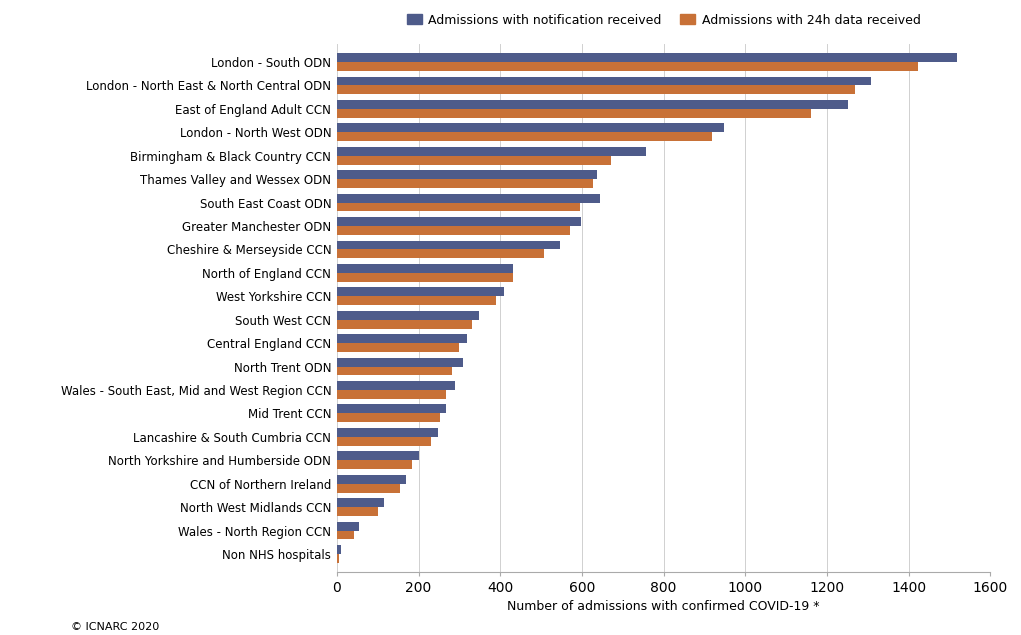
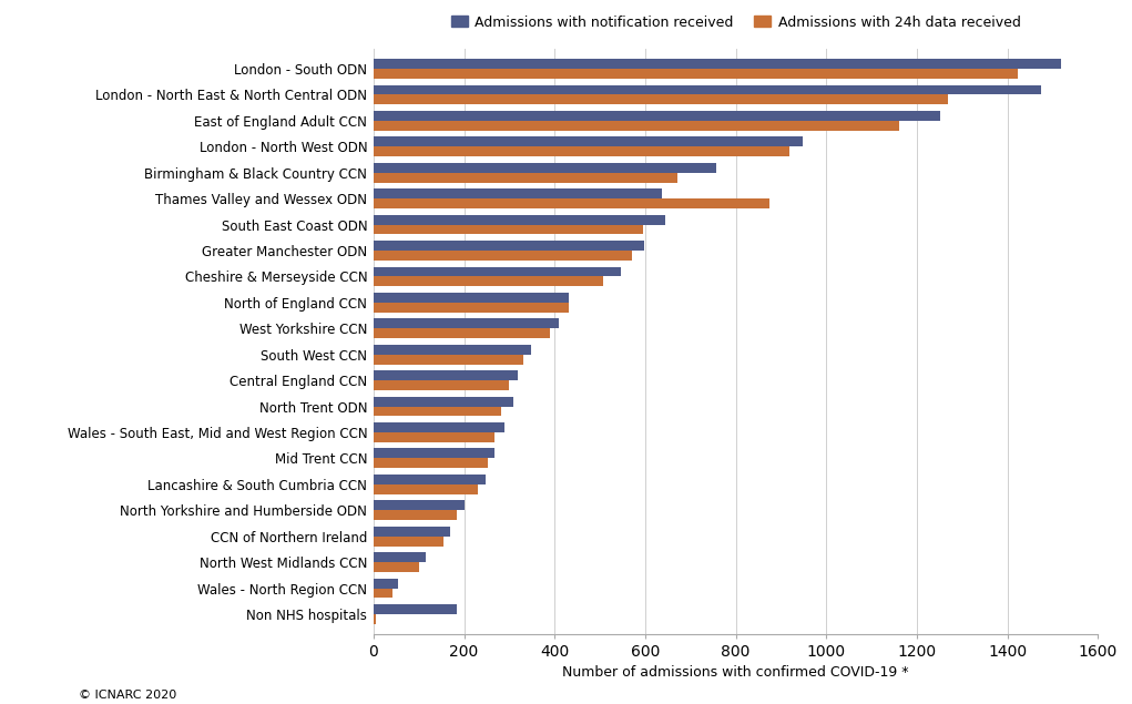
Admissions with notification received/London - North East & North Central ODN: 1308 -> 1475
Admissions with 24h data received/Thames Valley and Wessex ODN: 628 -> 875
Admissions with notification received/Non NHS hospitals: 10 -> 185
